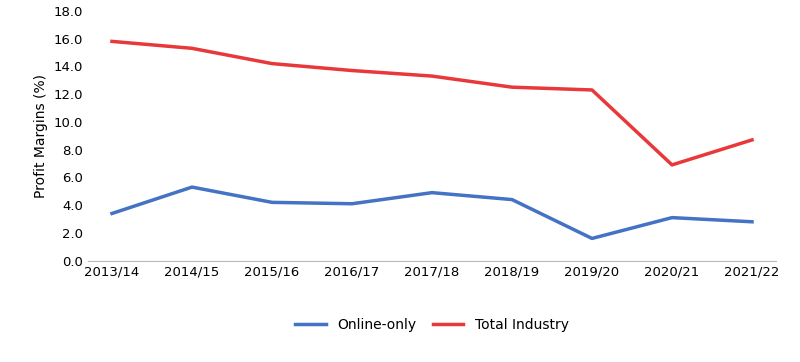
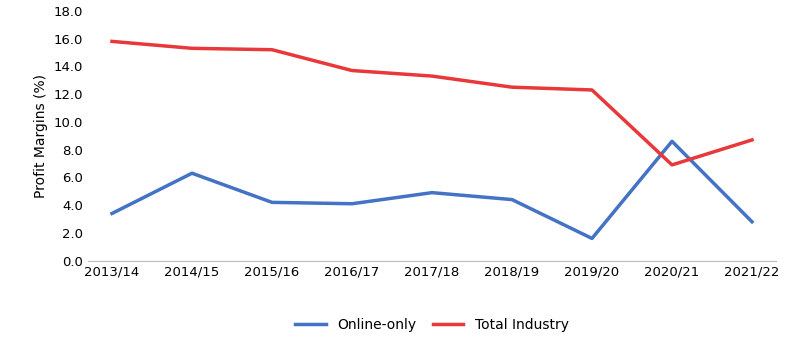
Online-only/2014/15: 5.3 -> 6.3
Total Industry/2015/16: 14.2 -> 15.2
Online-only/2020/21: 3.1 -> 8.6
